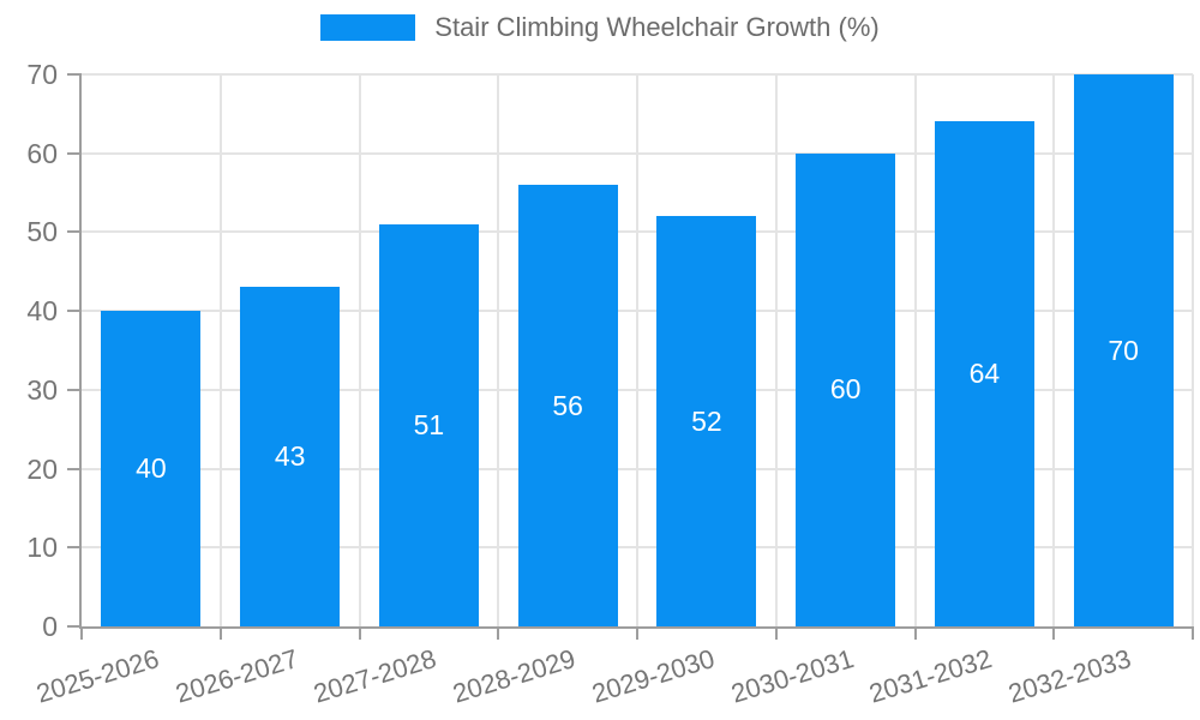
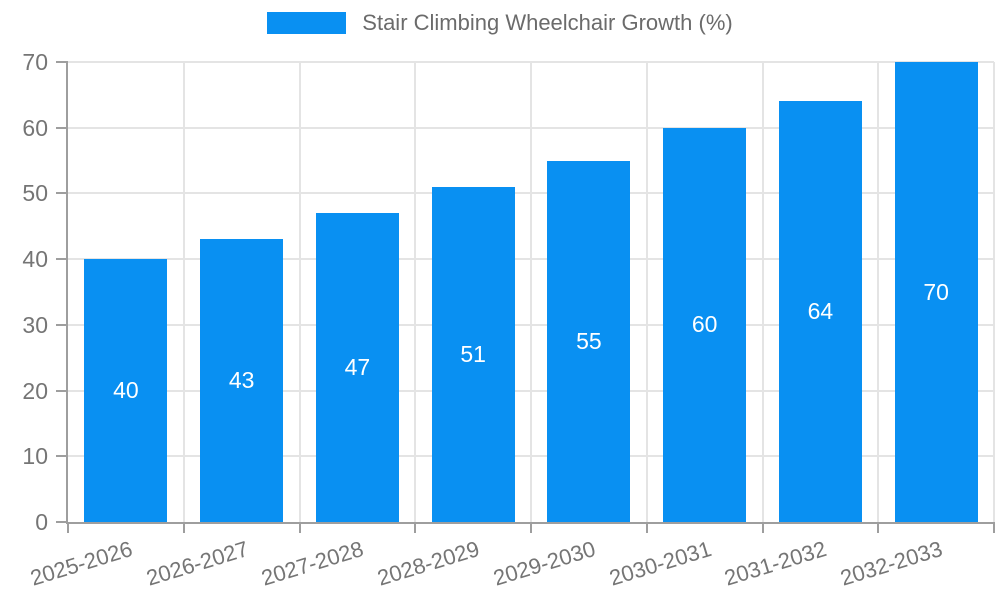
2027-2028: 51 -> 47
2028-2029: 56 -> 51
2029-2030: 52 -> 55
